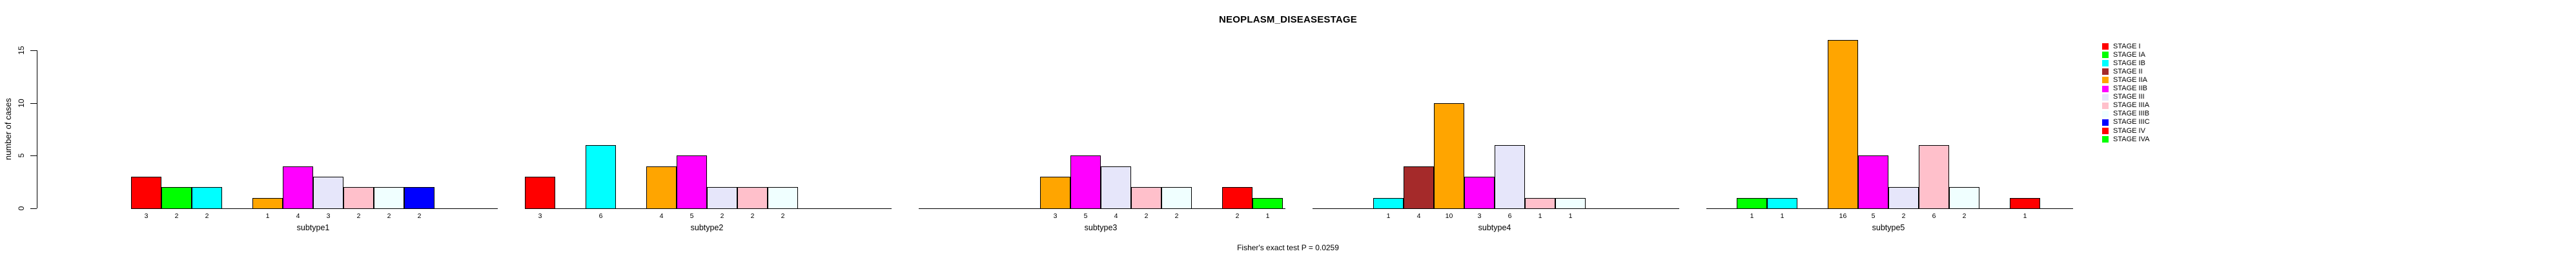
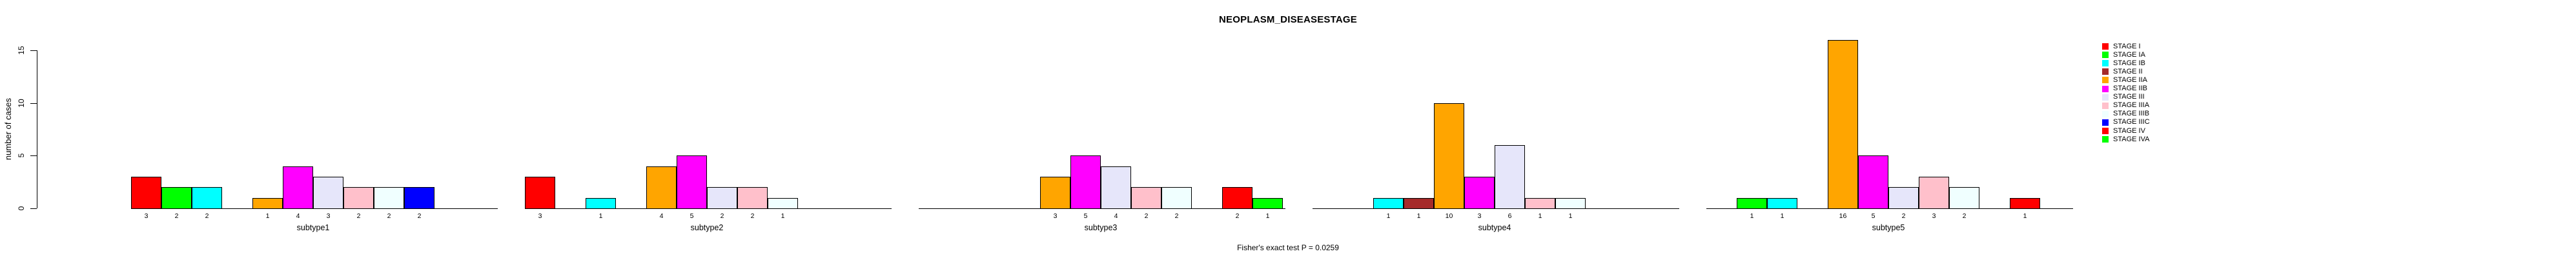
STAGE IB/subtype2: 6 -> 1
STAGE IIIB/subtype2: 2 -> 1
STAGE II/subtype4: 4 -> 1
STAGE IIIA/subtype5: 6 -> 3
